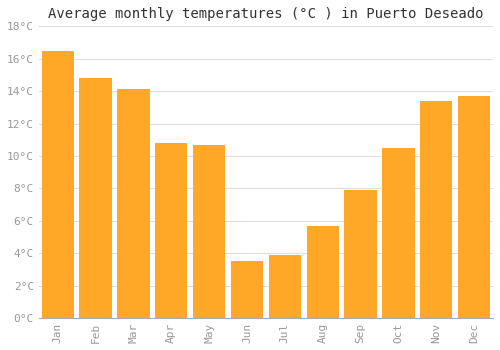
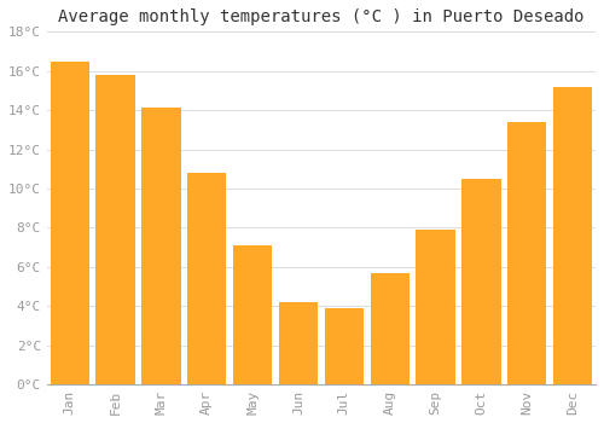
Feb: 14.8°C -> 15.8°C
May: 10.7°C -> 7.1°C
Jun: 3.5°C -> 4.2°C
Dec: 13.7°C -> 15.2°C
